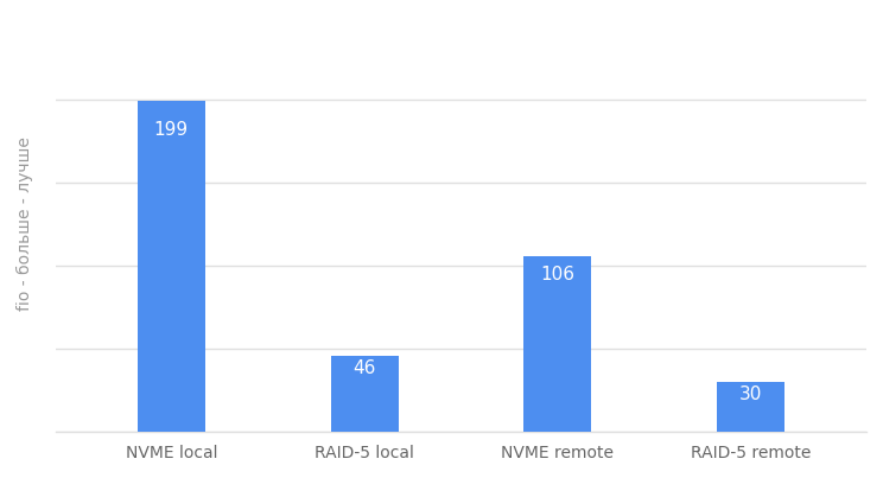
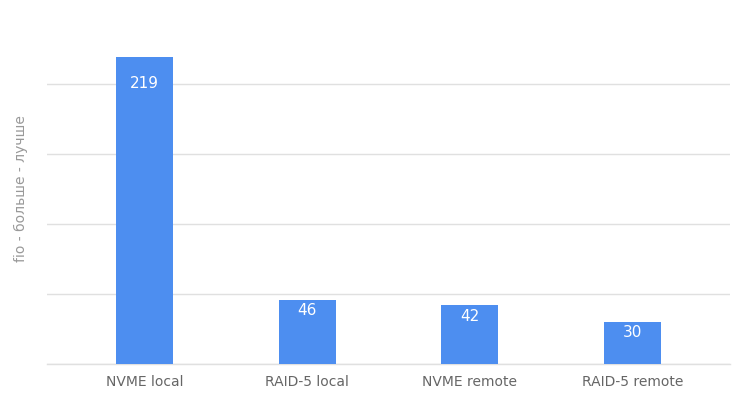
NVME local: 199 -> 219
NVME remote: 106 -> 42
